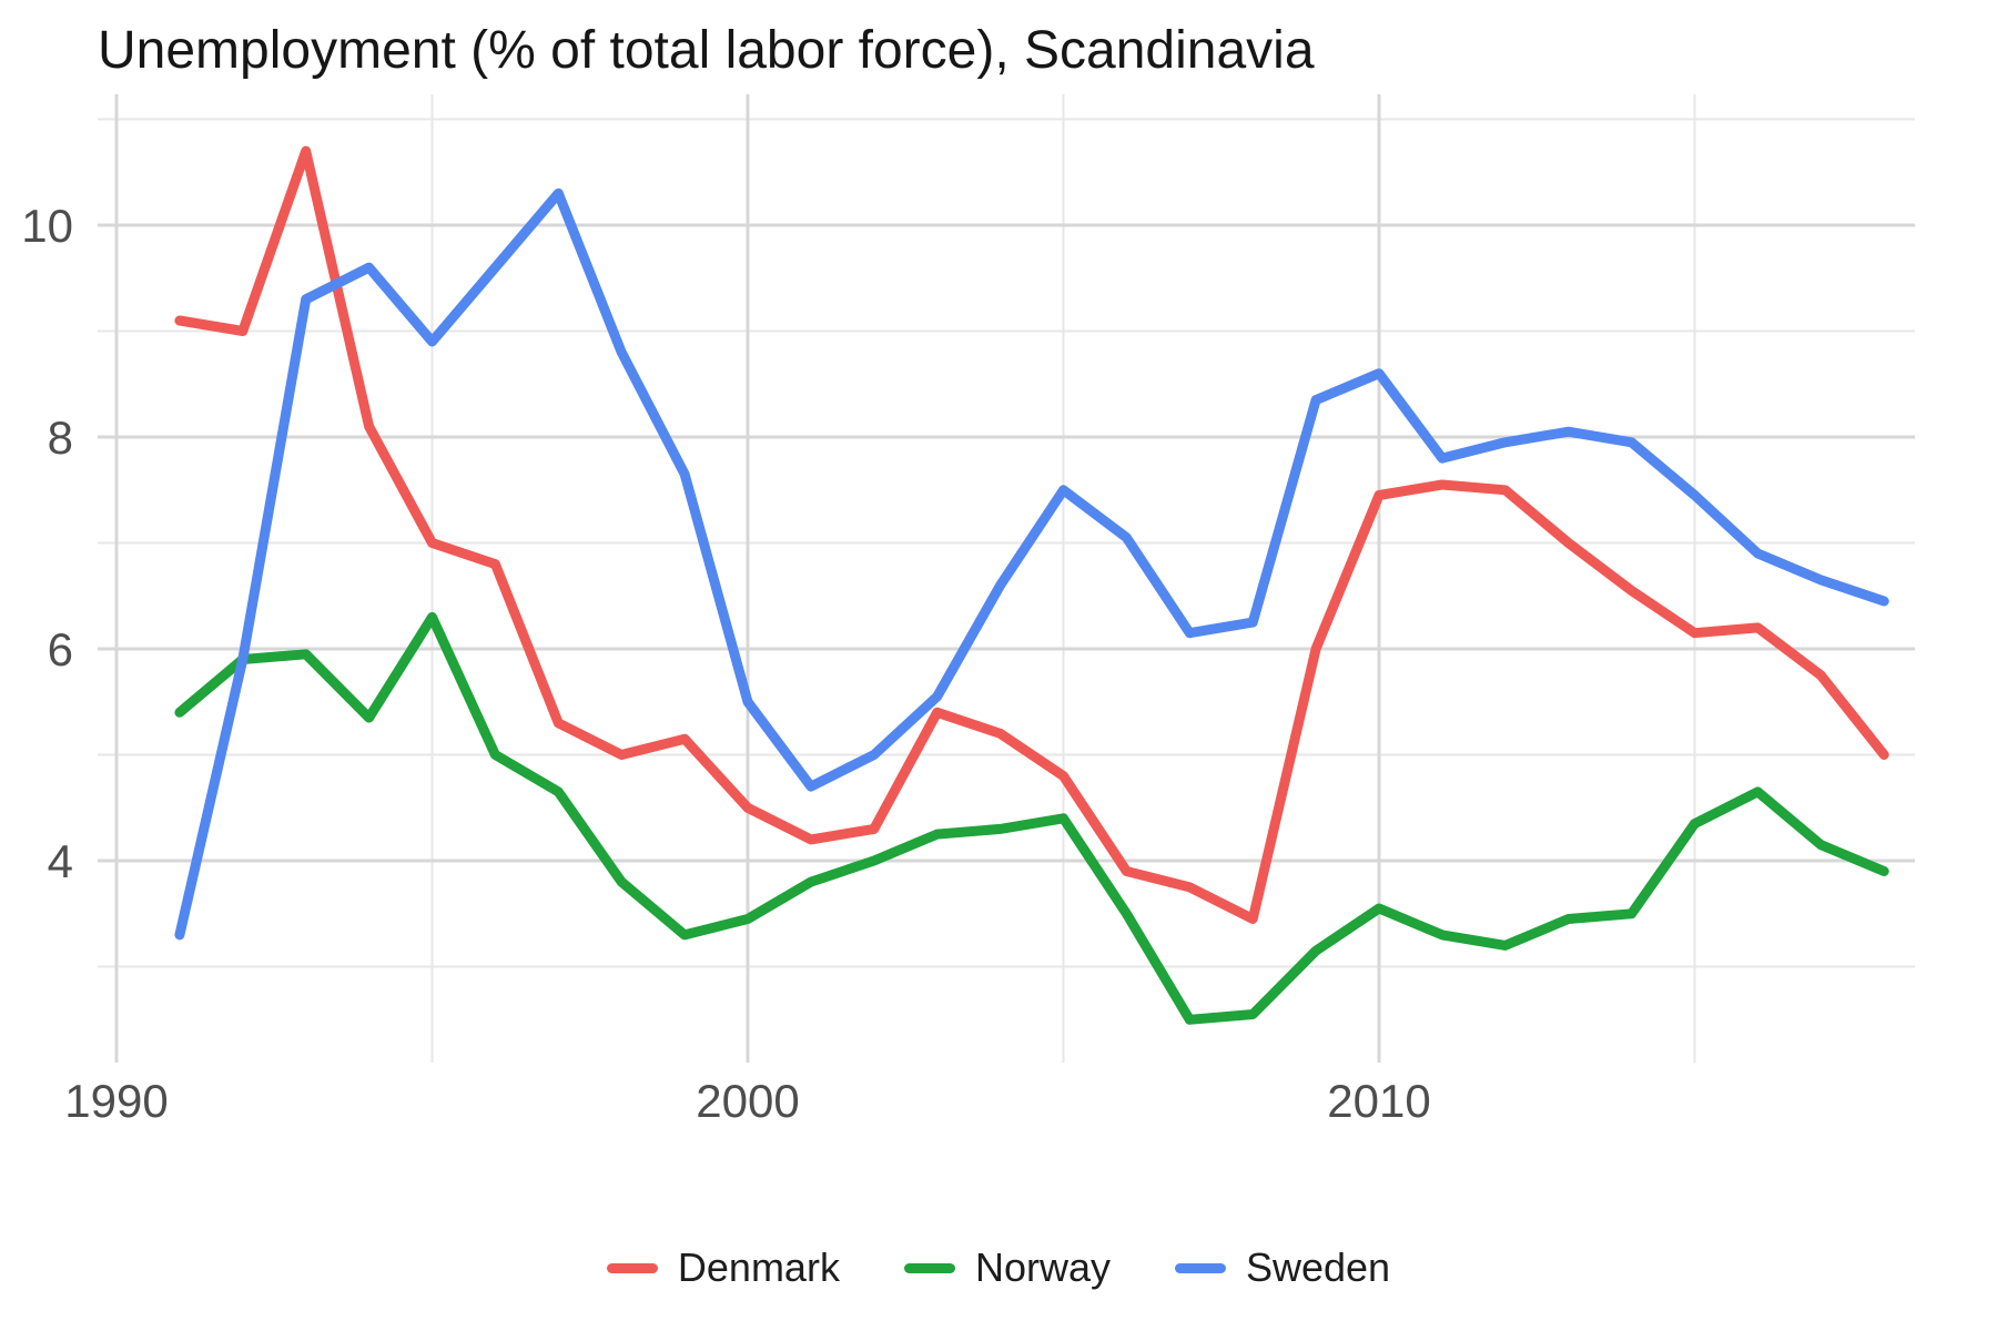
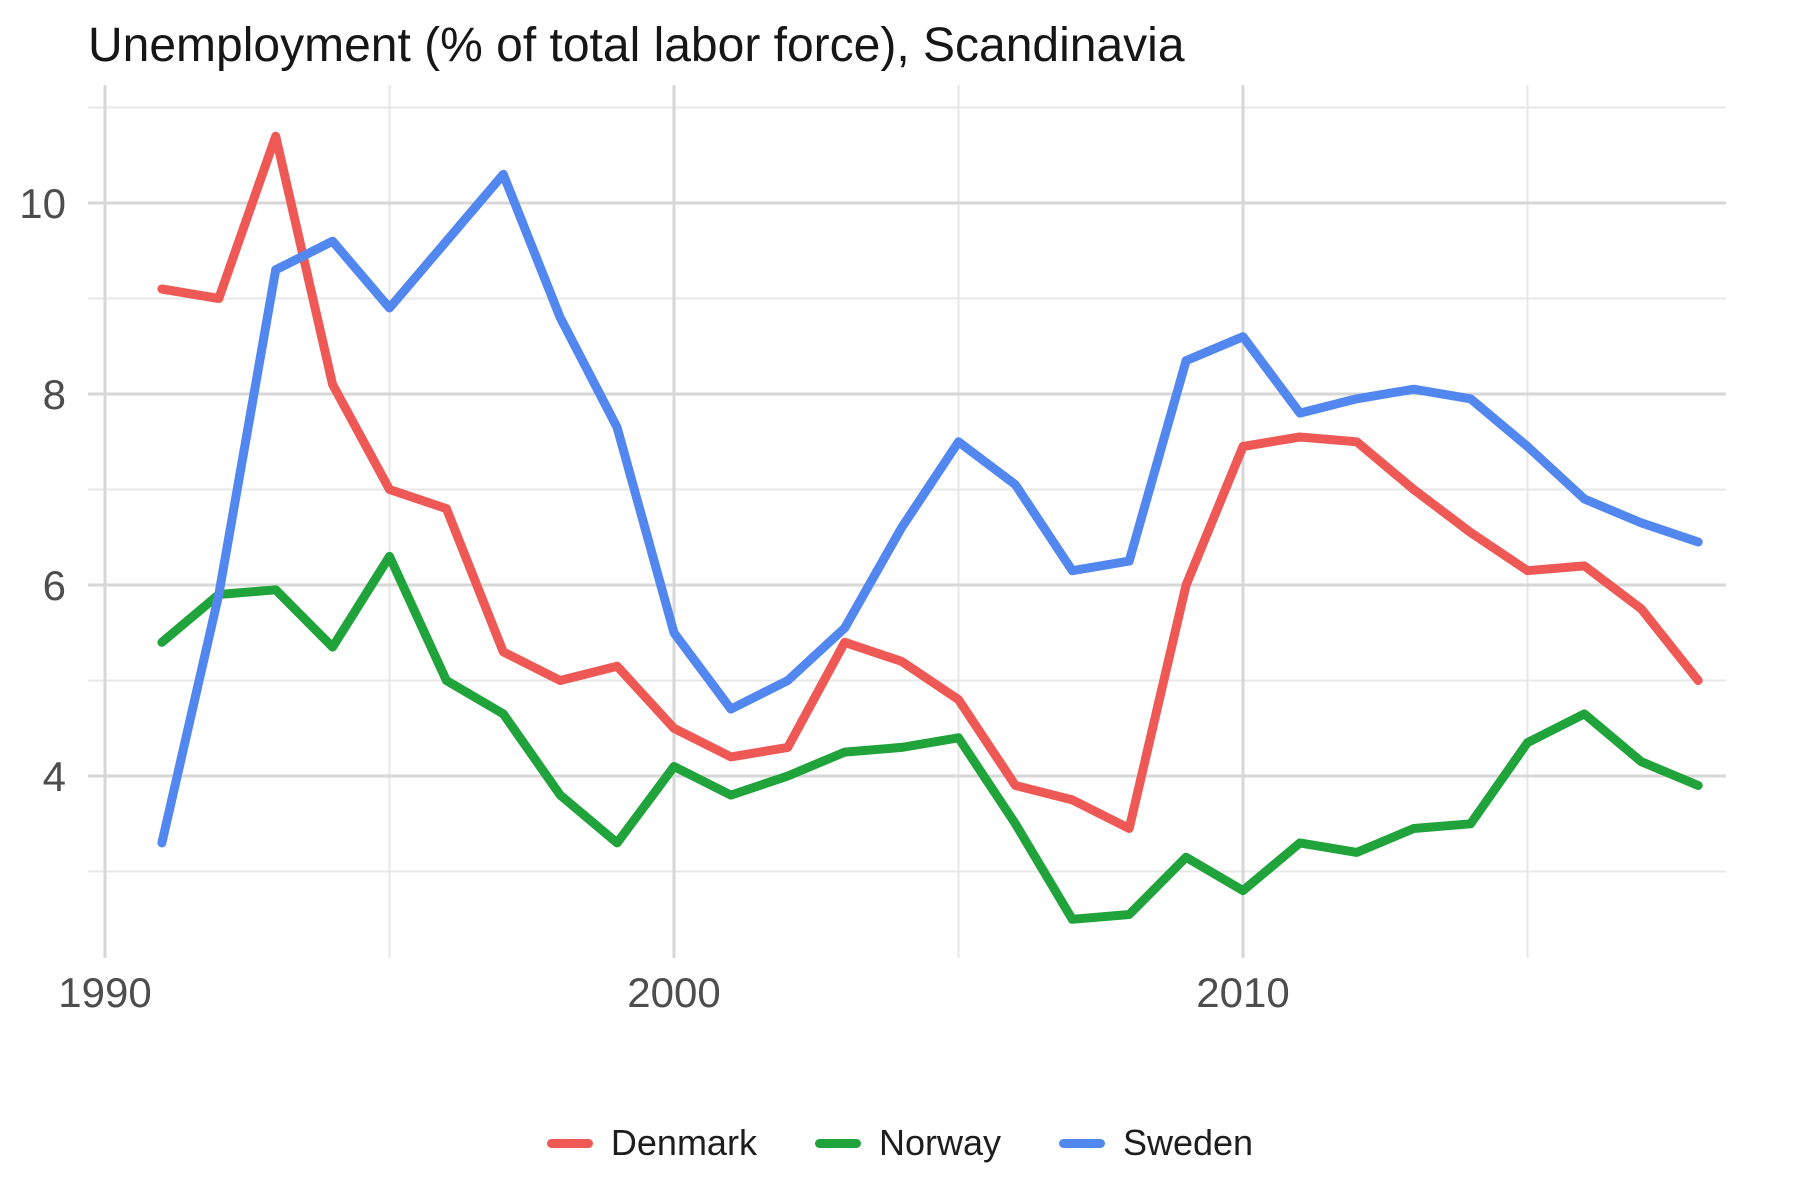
Norway/2000: 3.5 -> 4.1
Norway/2010: 3.5 -> 2.8
